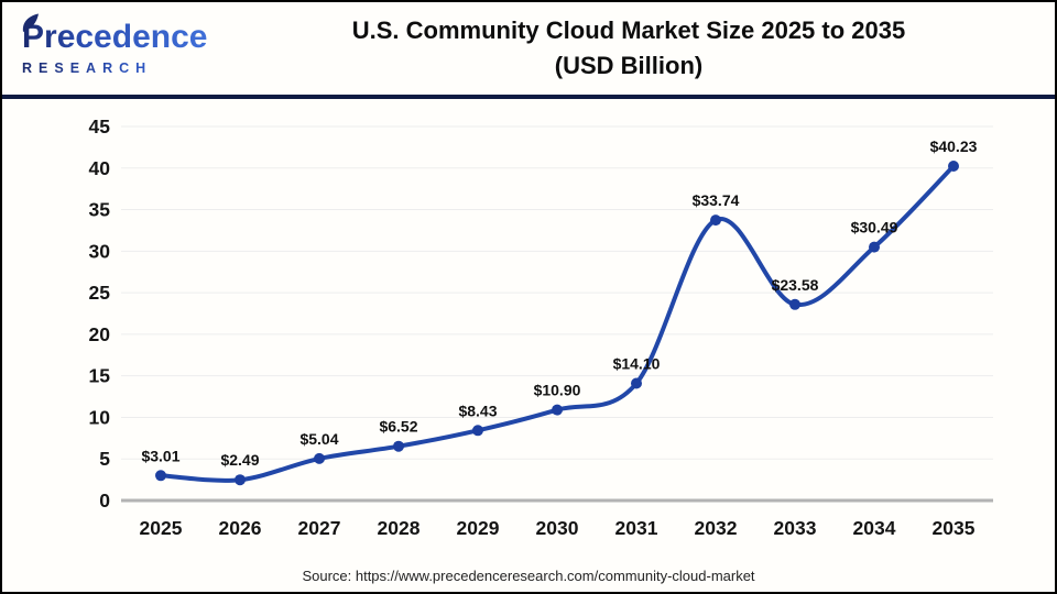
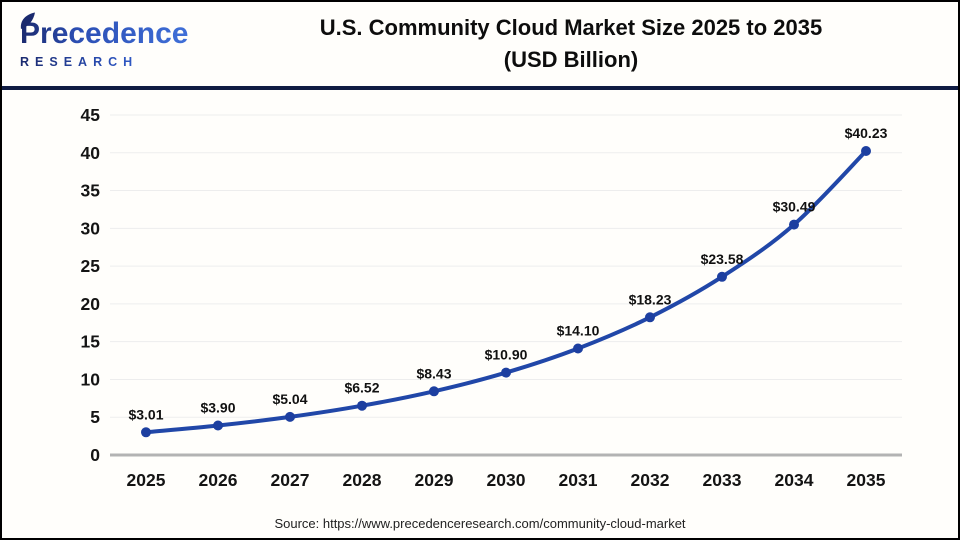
2026: $2.49 -> $3.90
2032: $33.74 -> $18.23
